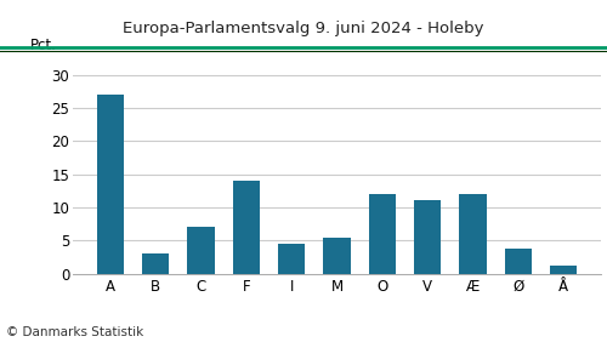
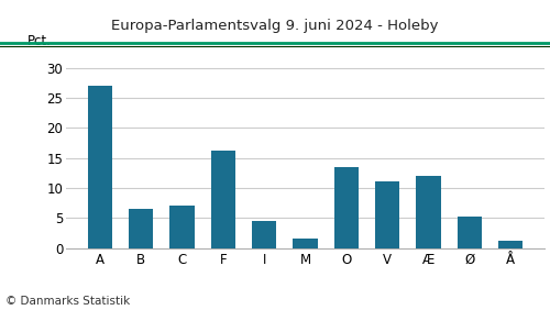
B: 3.0 -> 6.6
F: 14.0 -> 16.2
M: 5.5 -> 1.6
O: 12.0 -> 13.4
Ø: 3.7 -> 5.2
